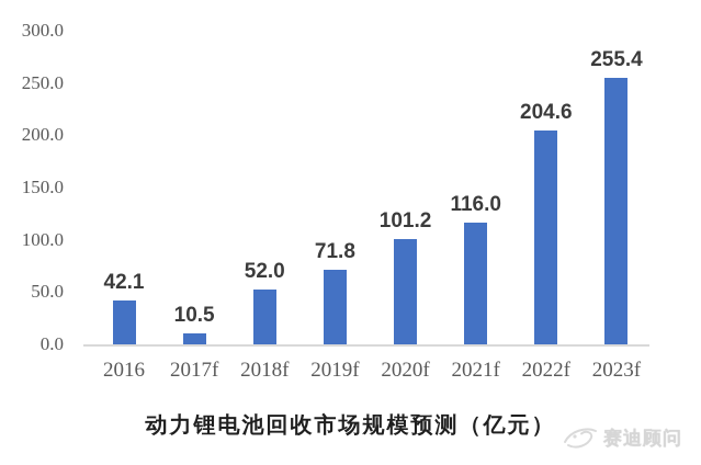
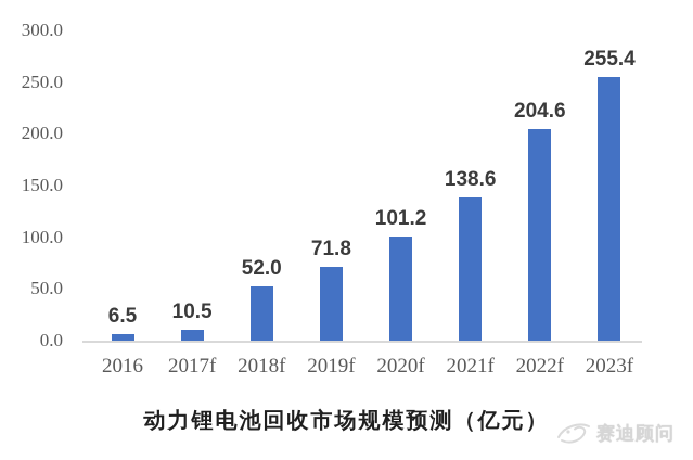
2016: 42.1 -> 6.5
2021f: 116.0 -> 138.6
